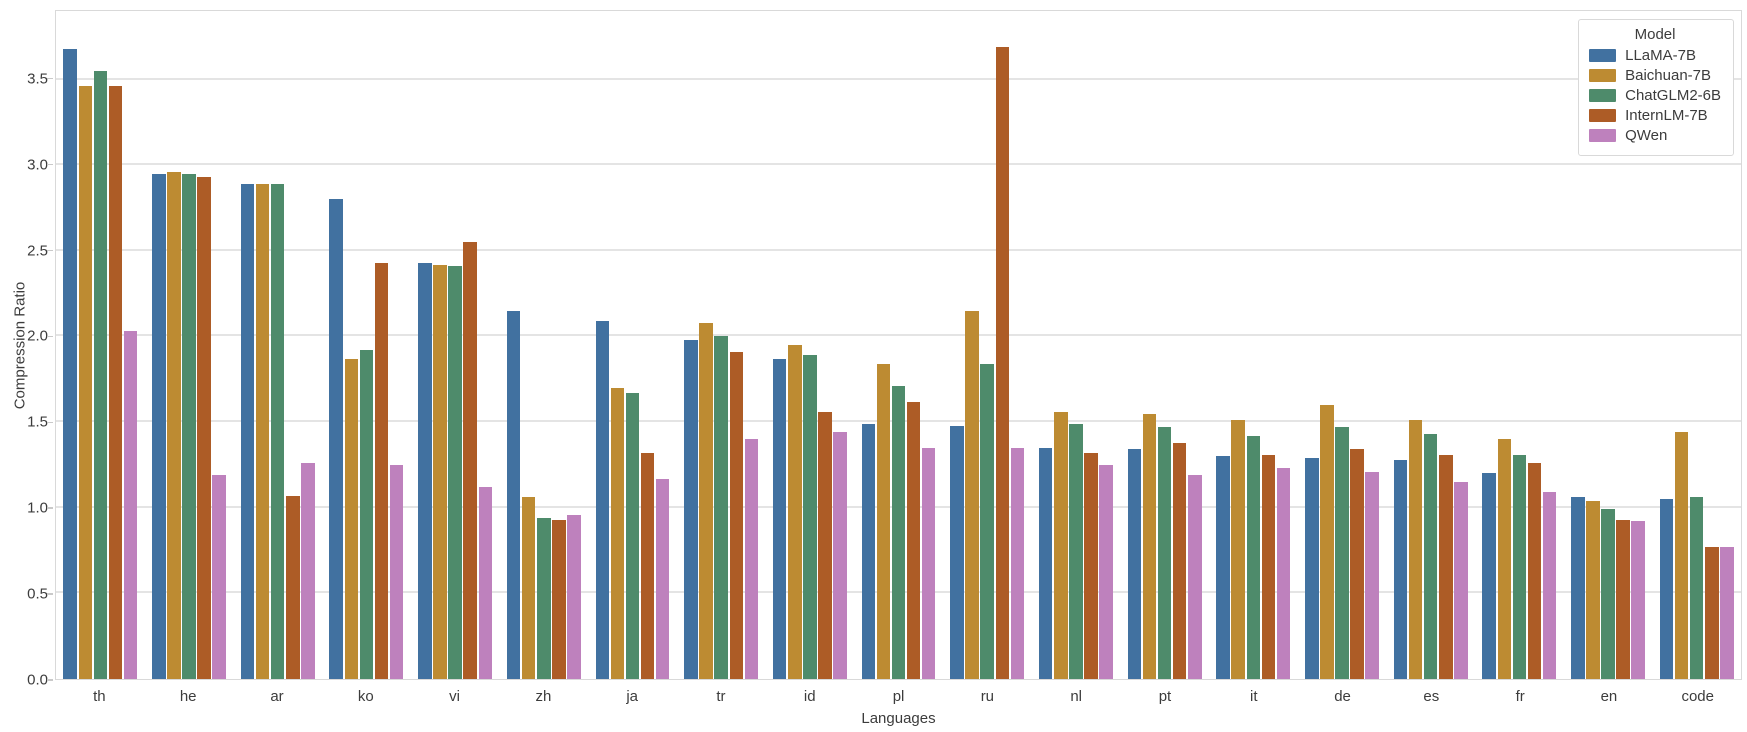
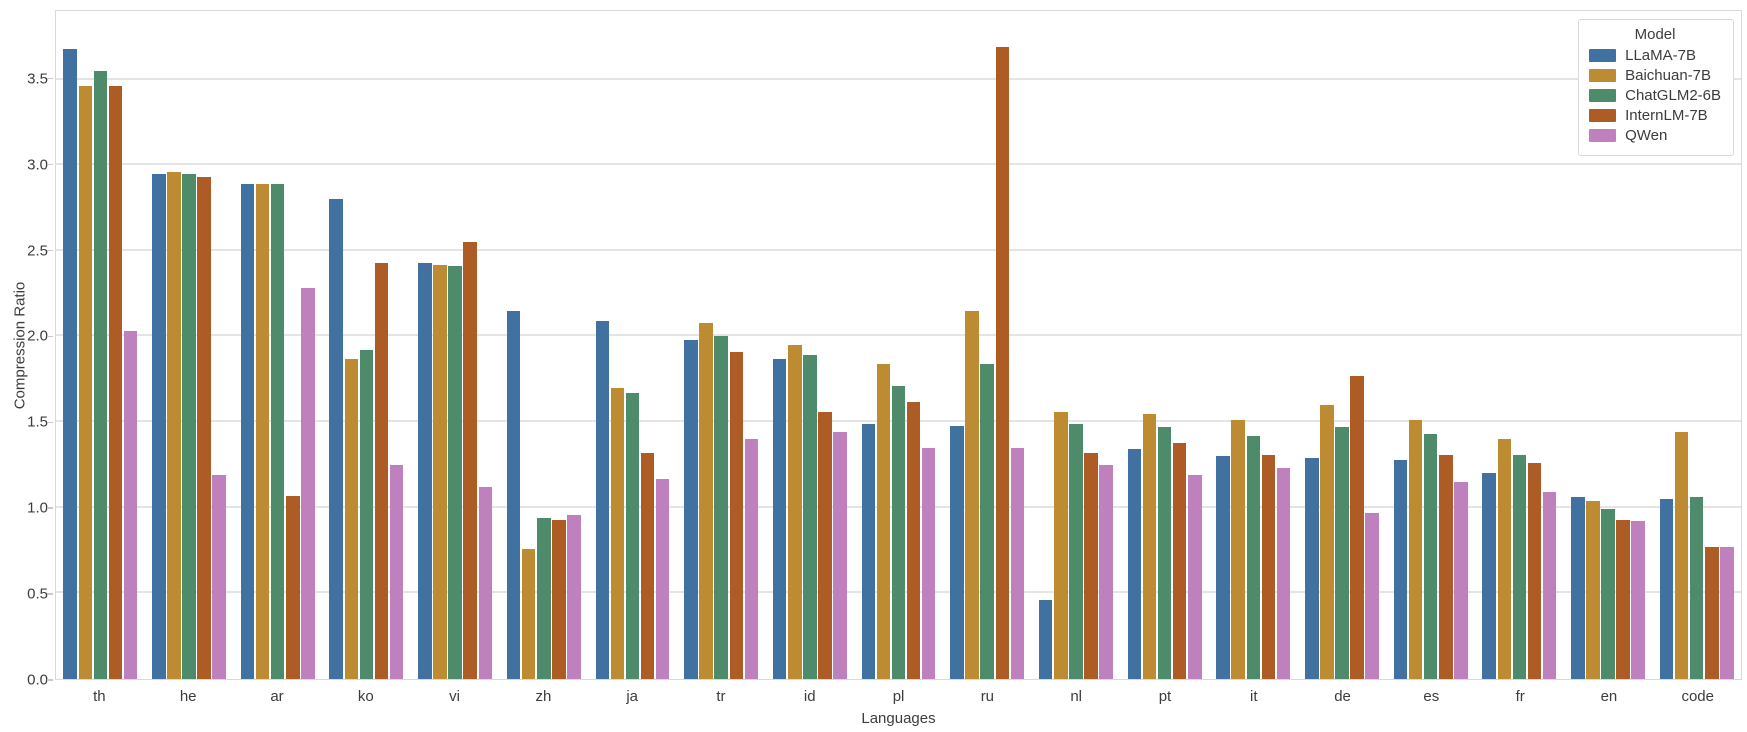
QWen/ar: 1.26 -> 2.28
Baichuan-7B/zh: 1.06 -> 0.76
LLaMA-7B/nl: 1.35 -> 0.46
InternLM-7B/de: 1.34 -> 1.77
QWen/de: 1.21 -> 0.97
